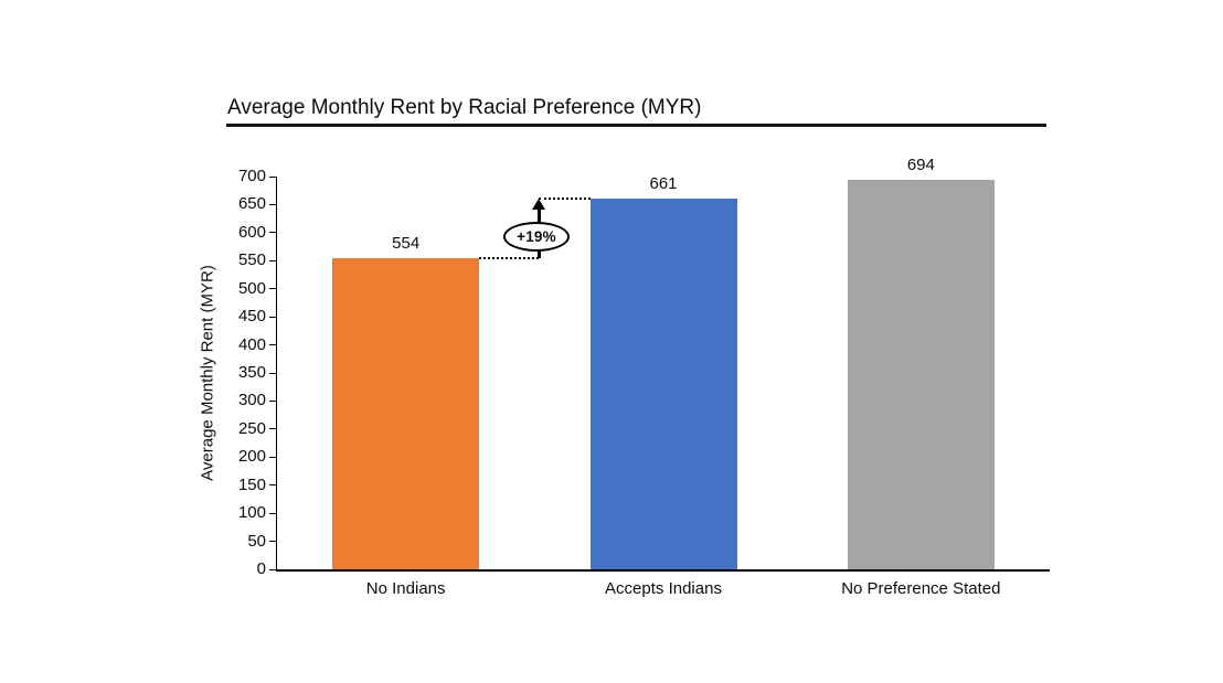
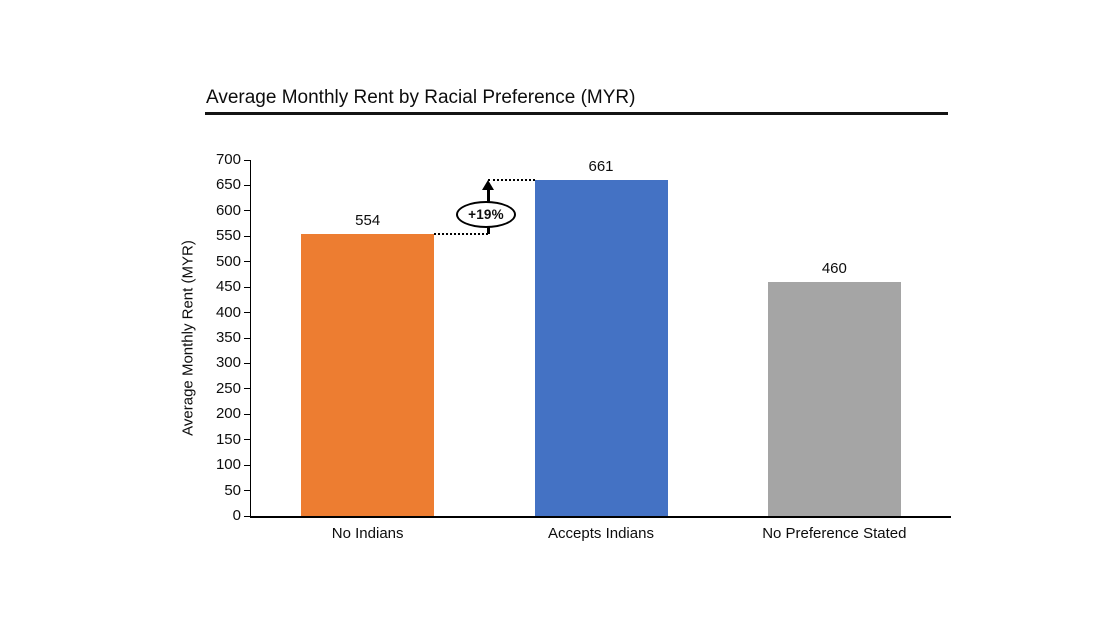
No Preference Stated: 694 -> 460
